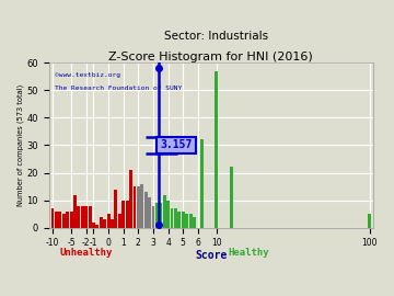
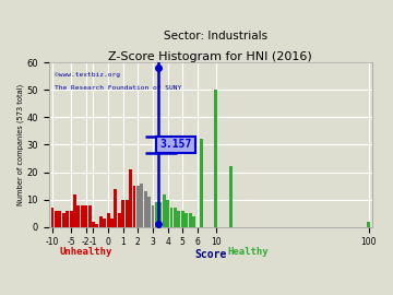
10: 57 -> 50
100: 5 -> 2
